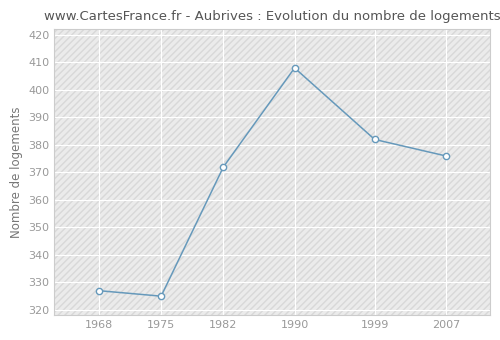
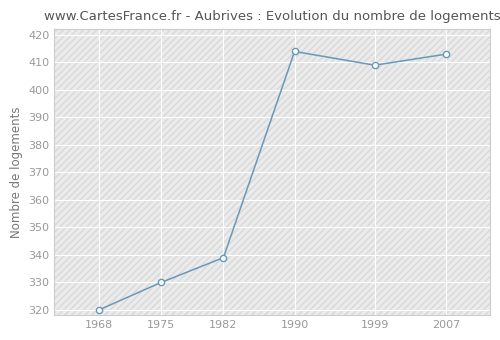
1968: 327 -> 320
1975: 325 -> 330
1982: 372 -> 339
1990: 408 -> 414
1999: 382 -> 409
2007: 376 -> 413
